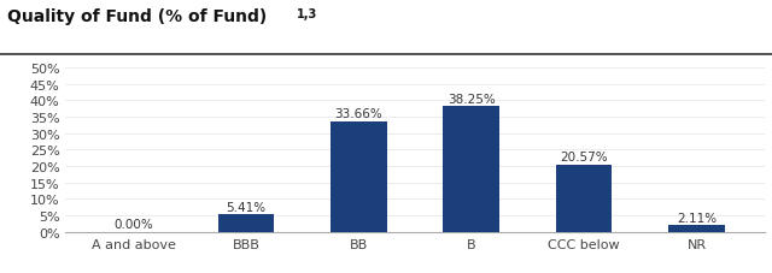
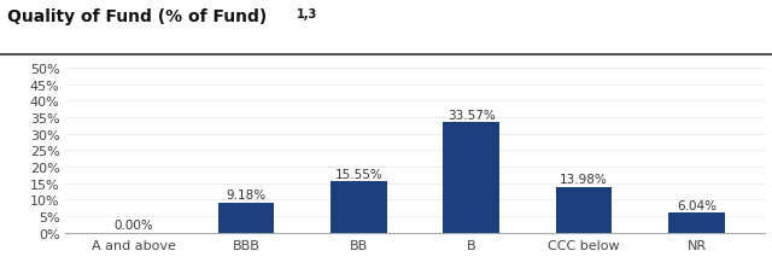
BBB: 5.41% -> 9.18%
BB: 33.66% -> 15.55%
B: 38.25% -> 33.57%
CCC below: 20.57% -> 13.98%
NR: 2.11% -> 6.04%
